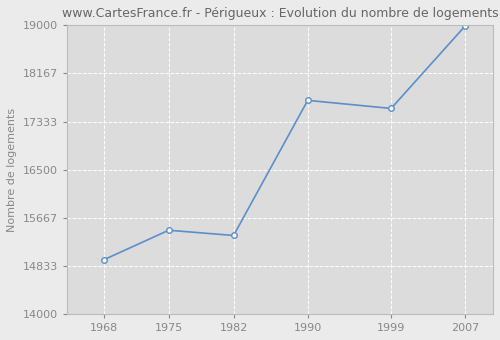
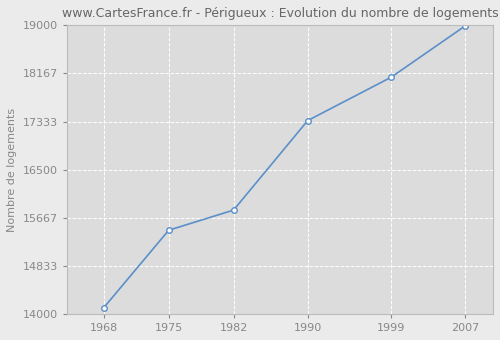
1968: 14940 -> 14110
1982: 15360 -> 15800
1990: 17700 -> 17350
1999: 17560 -> 18100
